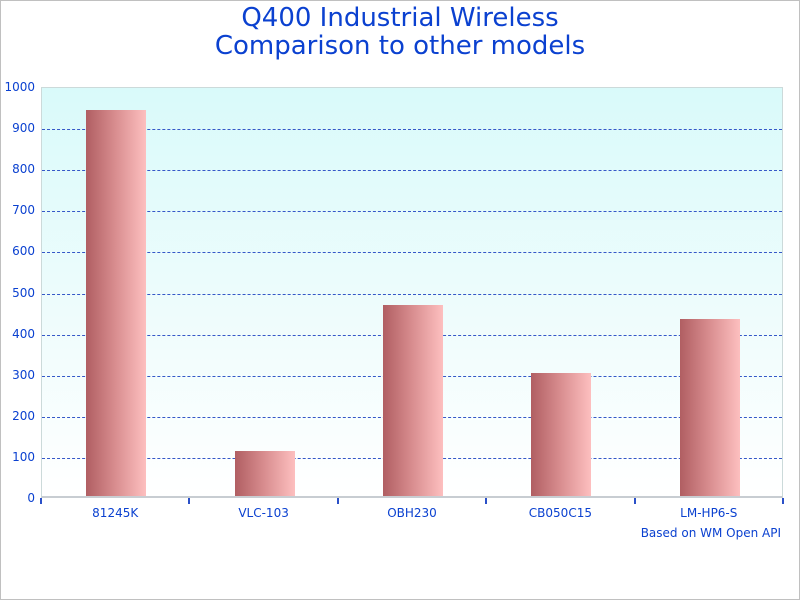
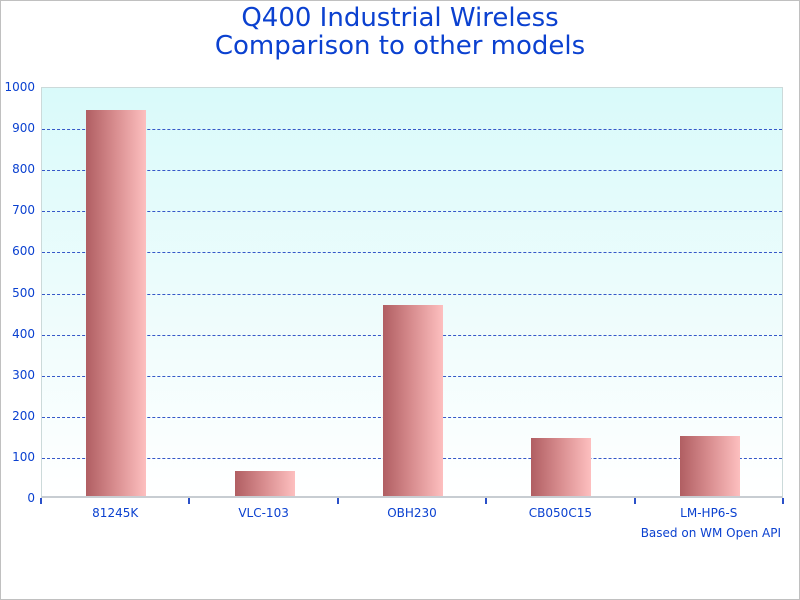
VLC-103: 110 -> 60
CB050C15: 300 -> 140
LM-HP6-S: 430 -> 140
